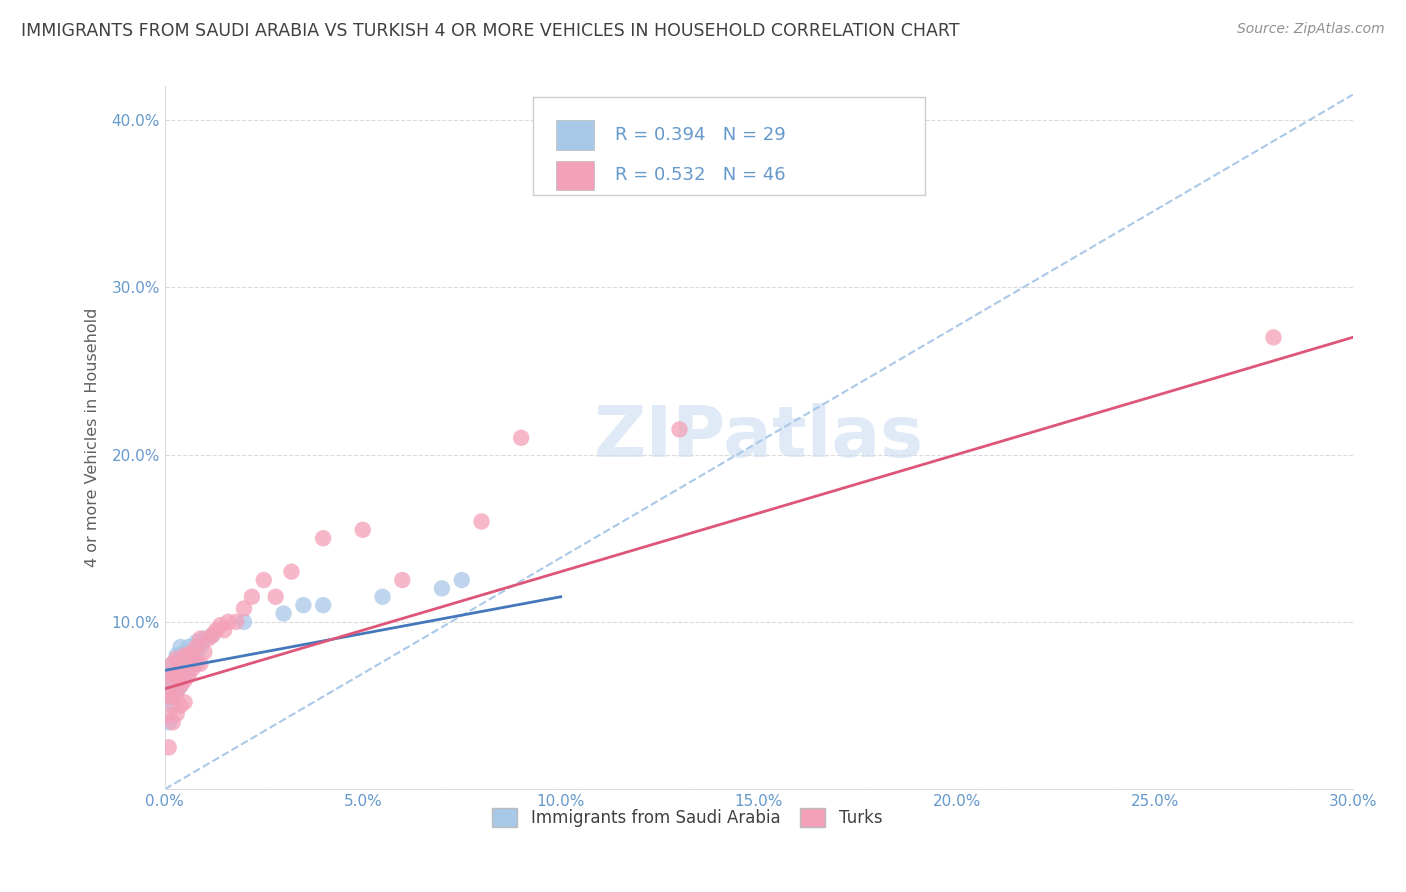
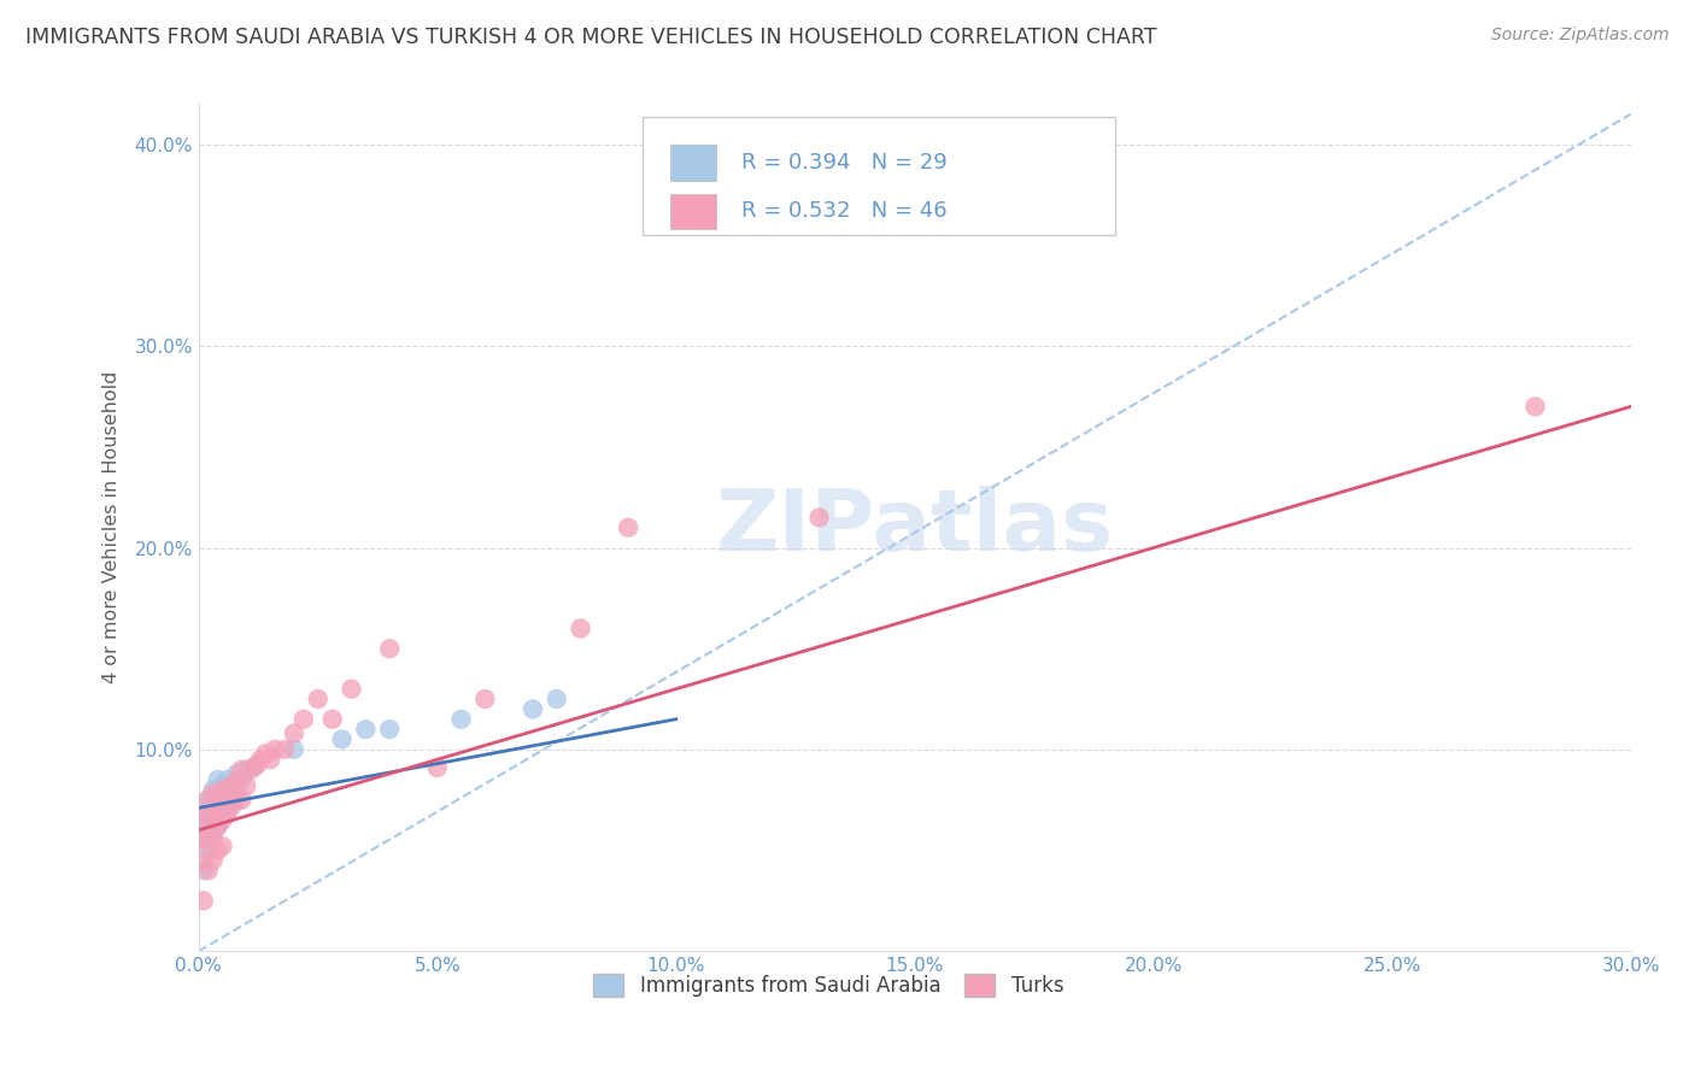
Turks/5.0%: 15.5% -> 9.1%
